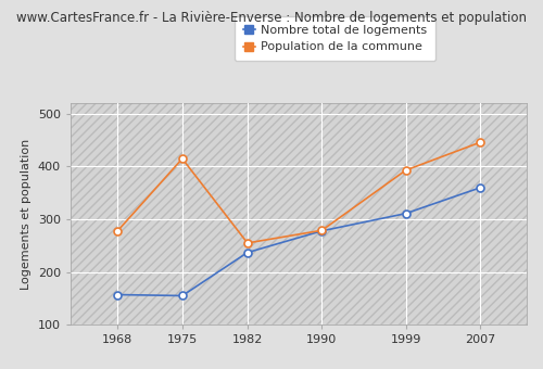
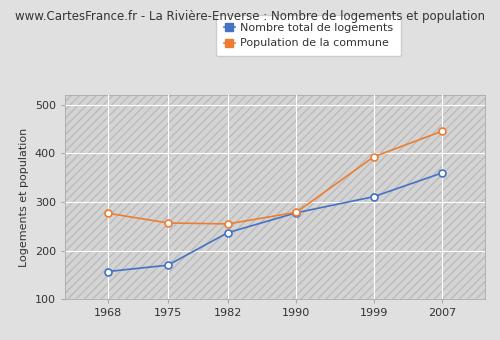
Nombre total de logements/1975: 155 -> 170
Population de la commune/1975: 415 -> 257
